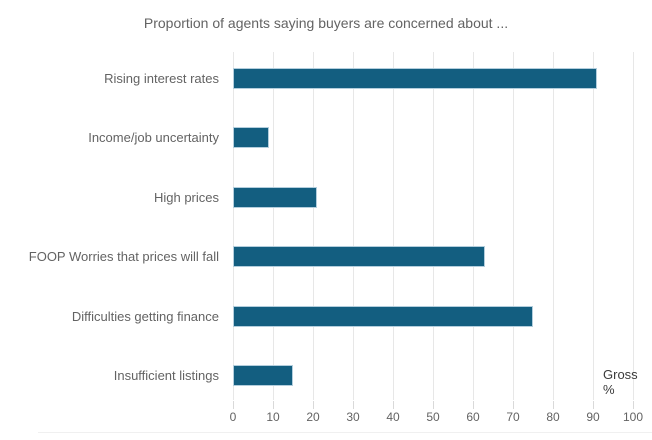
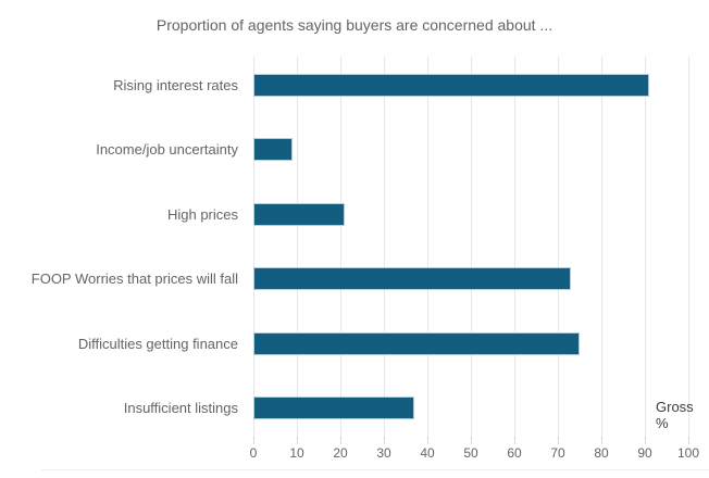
FOOP Worries that prices will fall: 63 -> 73
Insufficient listings: 15 -> 37
